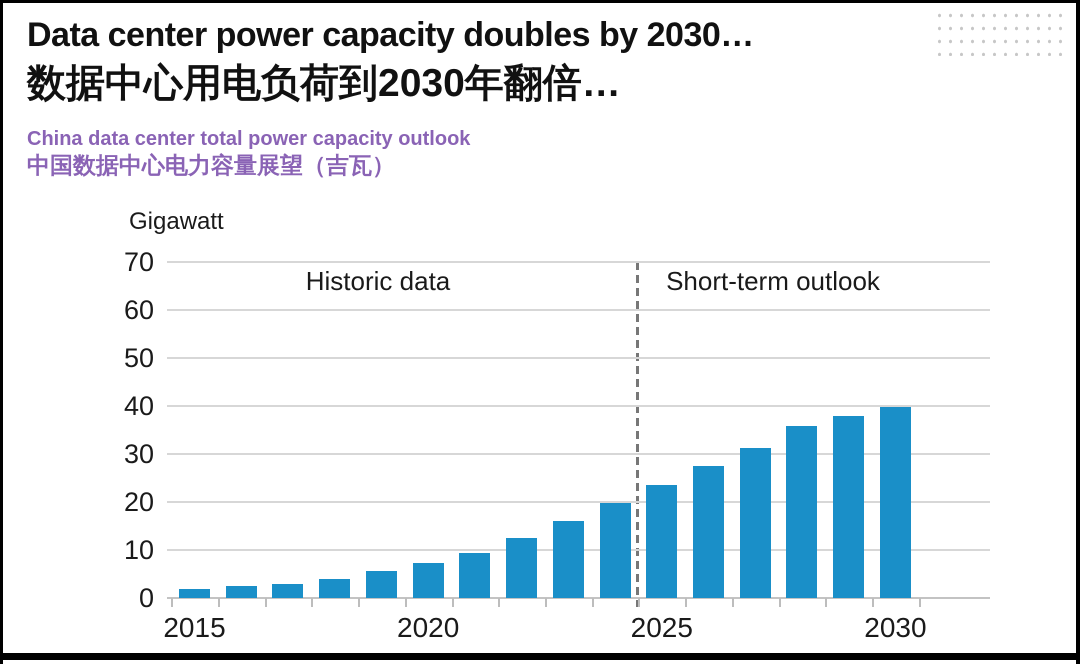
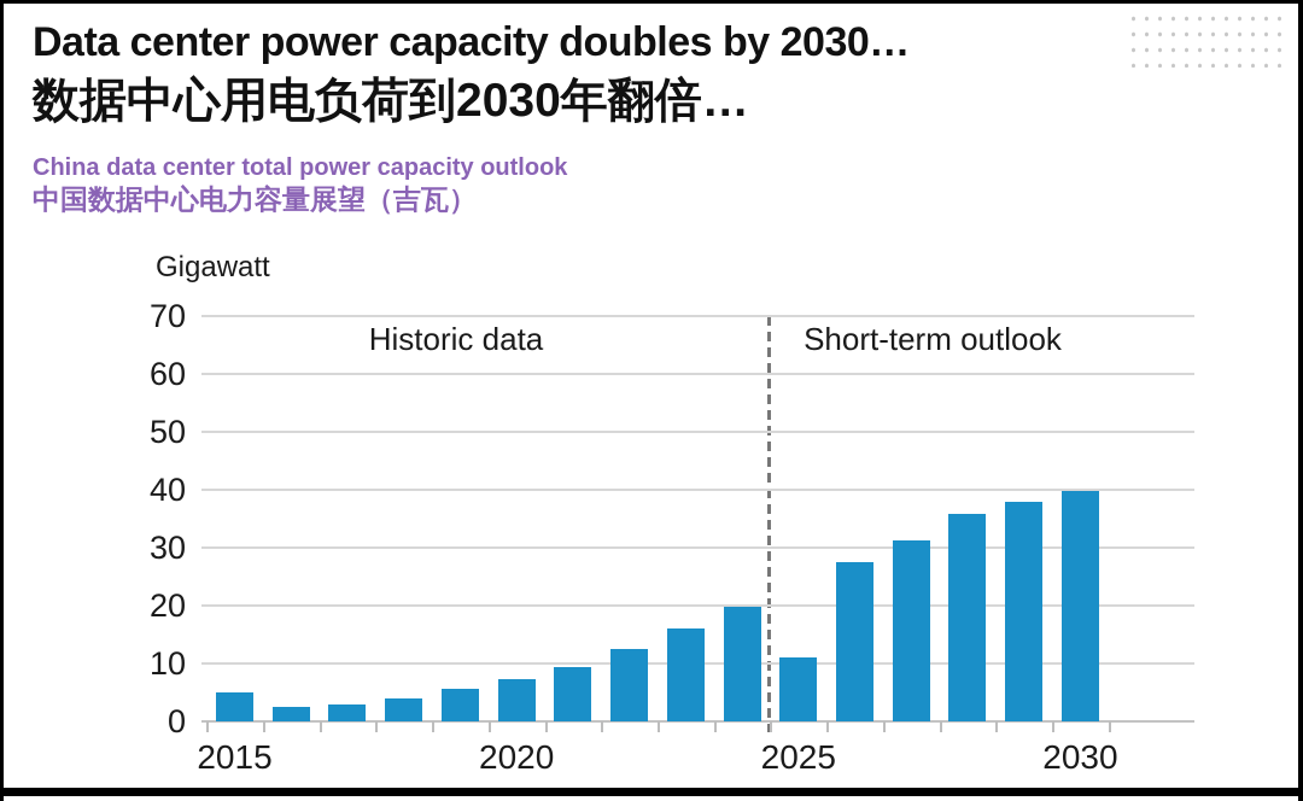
2015: 2 -> 5
2025: 24 -> 11
